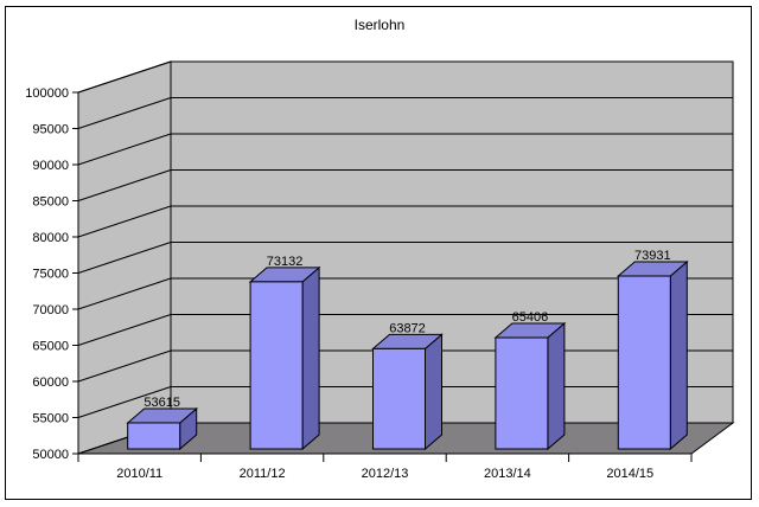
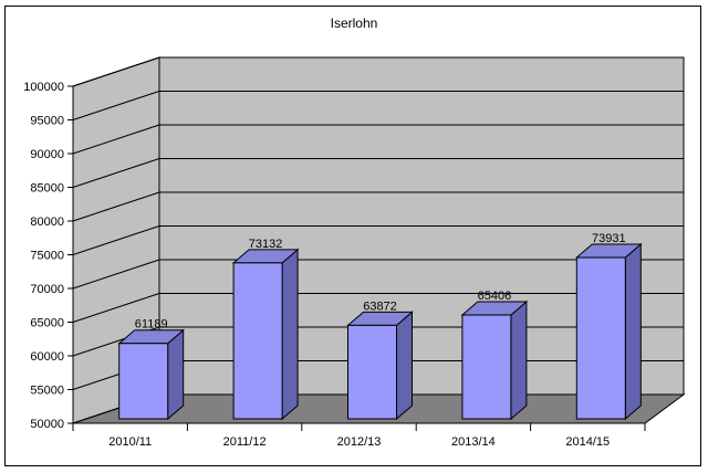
2010/11: 53615 -> 61189
